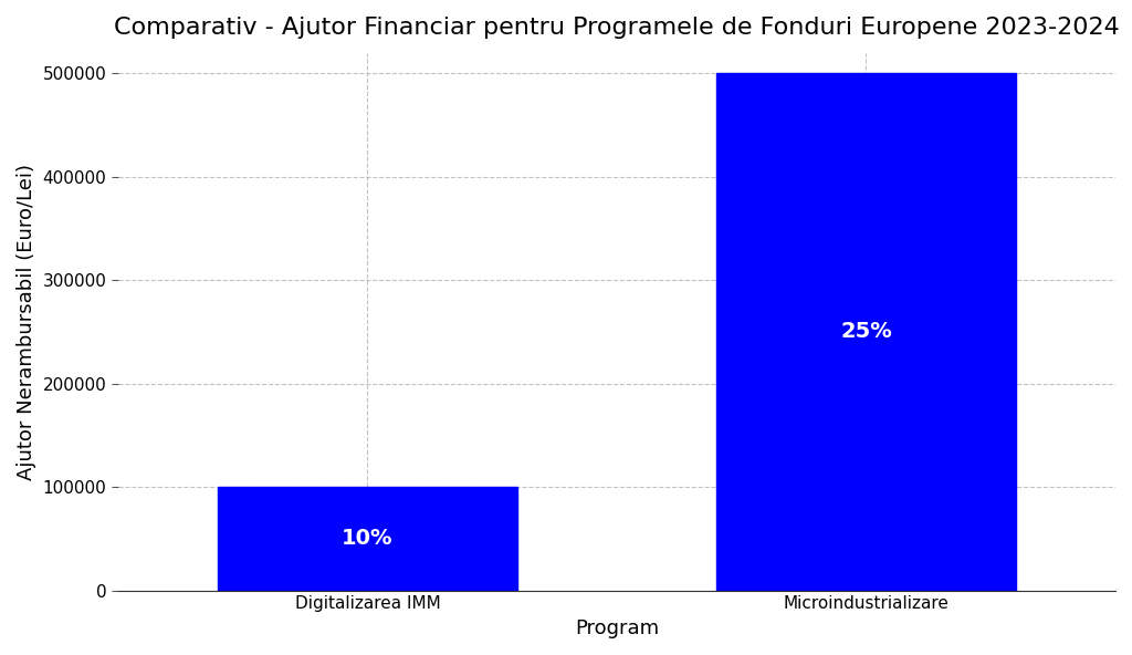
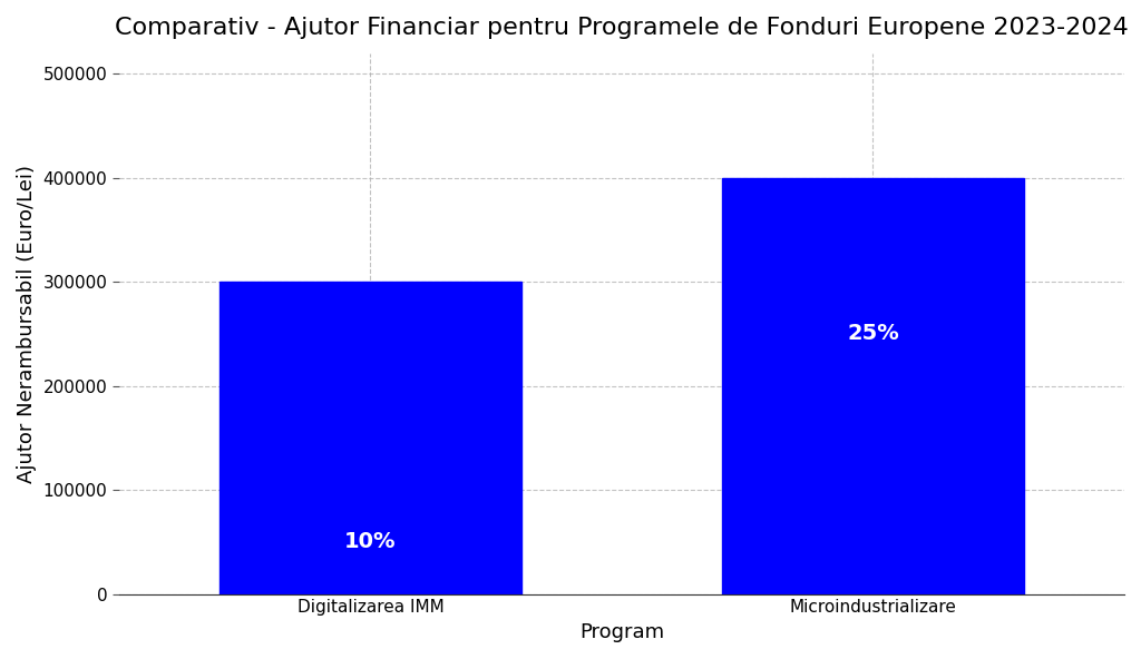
Digitalizarea IMM: 100000 -> 300000
Microindustrializare: 500000 -> 400000
